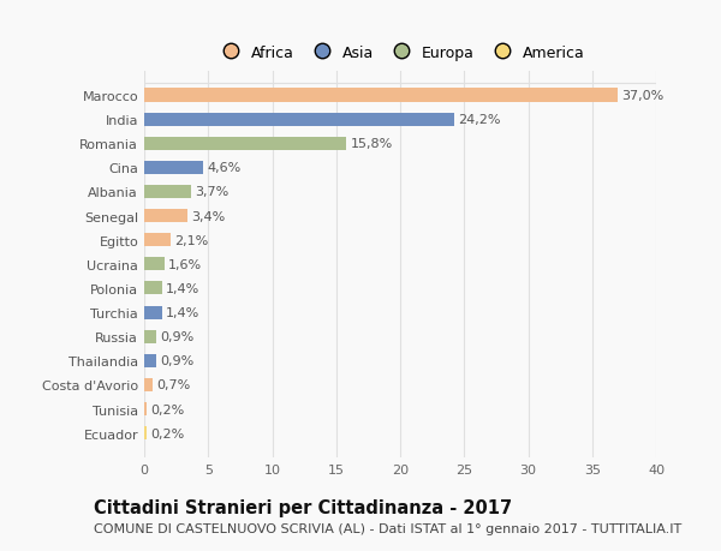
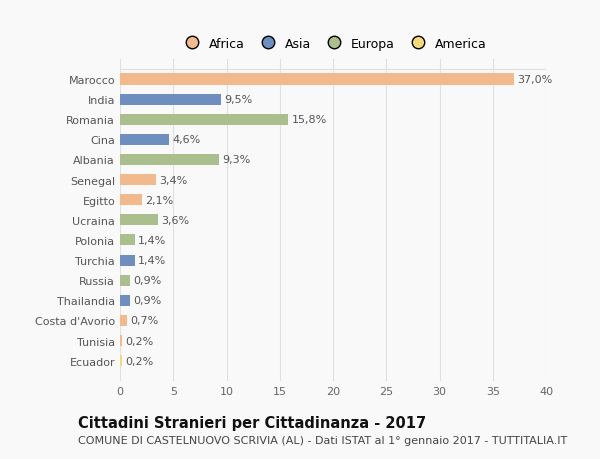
India: 24,2% -> 9,5%
Albania: 3,7% -> 9,3%
Ucraina: 1,6% -> 3,6%
